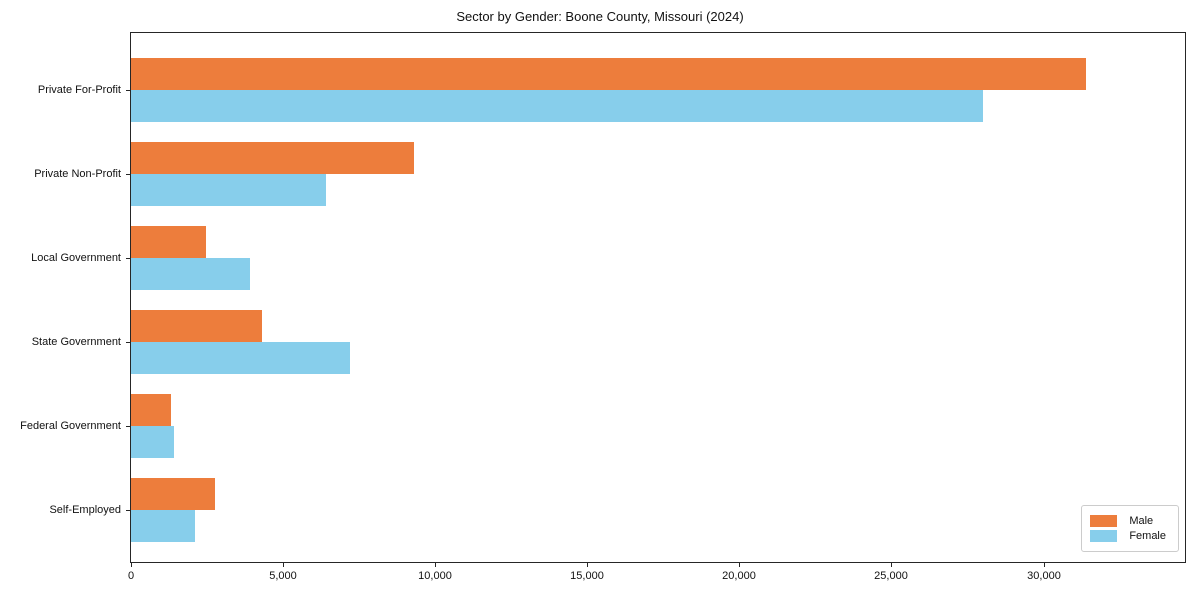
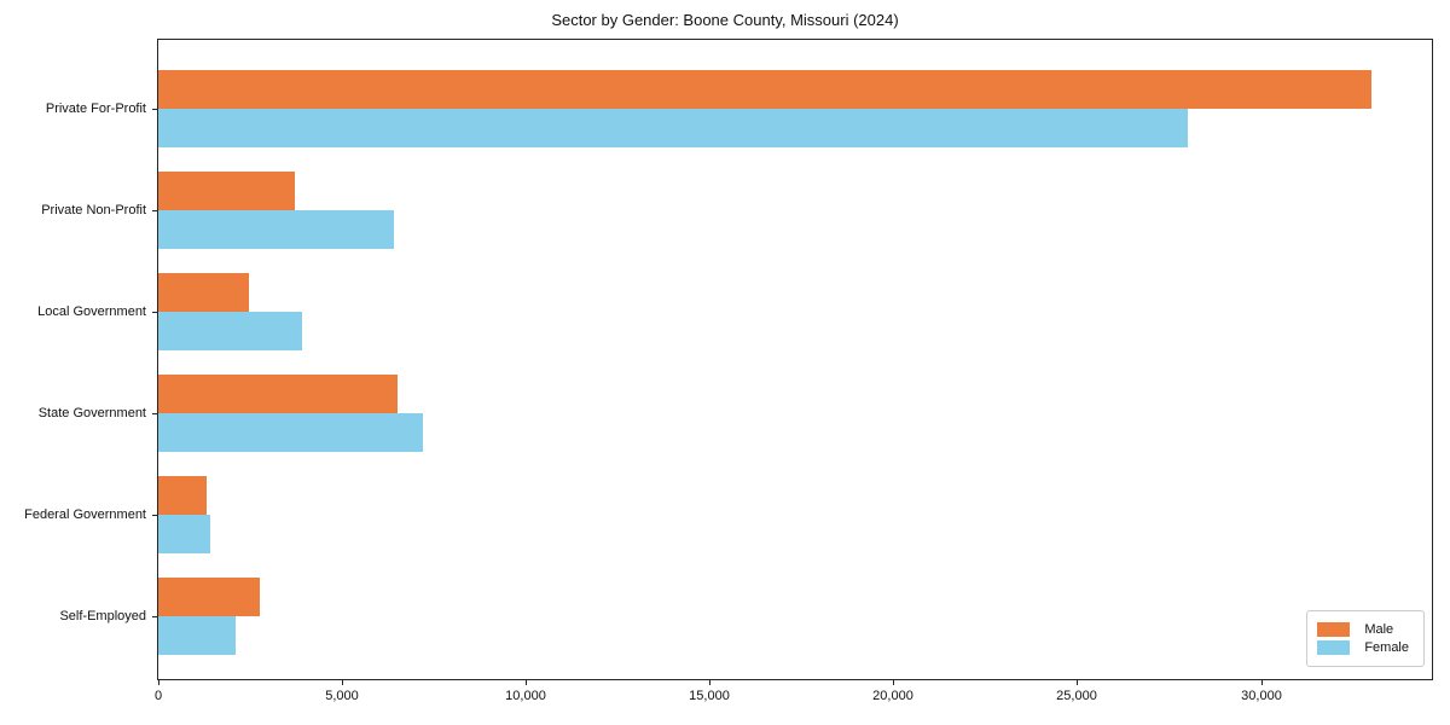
Male/Private For-Profit: 31400 -> 33000
Male/Private Non-Profit: 9300 -> 3700
Male/State Government: 4300 -> 6500
